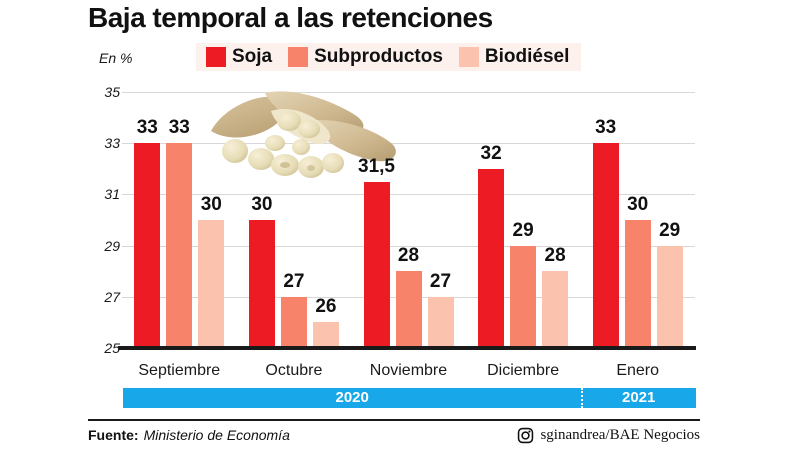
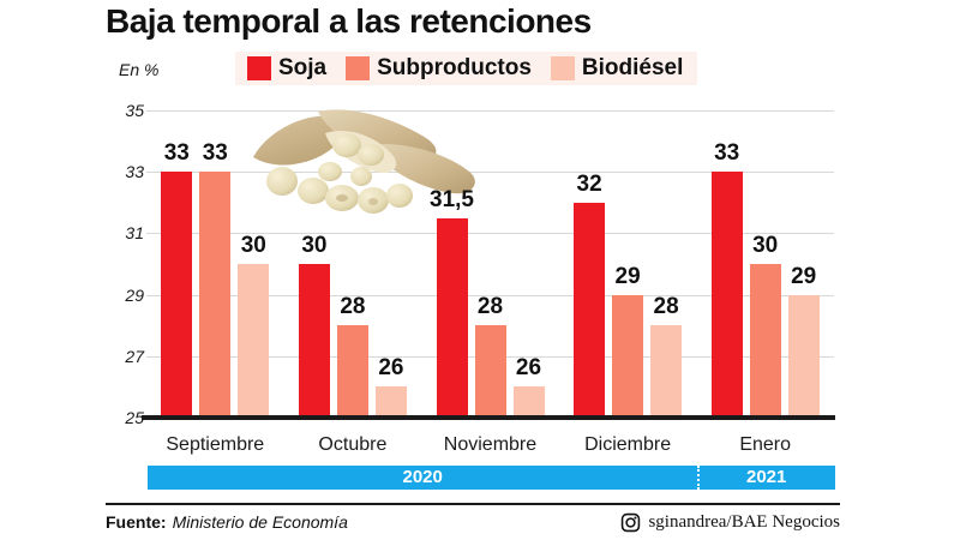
Subproductos/Octubre: 27 -> 28
Biodiésel/Noviembre: 27 -> 26
